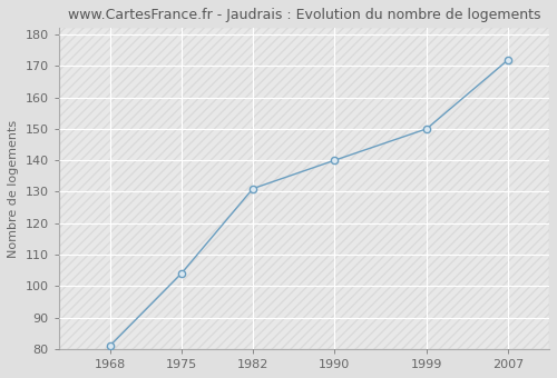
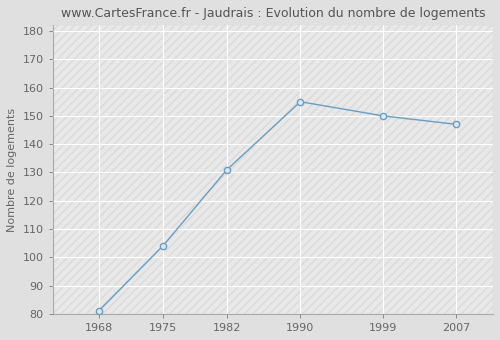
1990: 140 -> 155
2007: 172 -> 147
